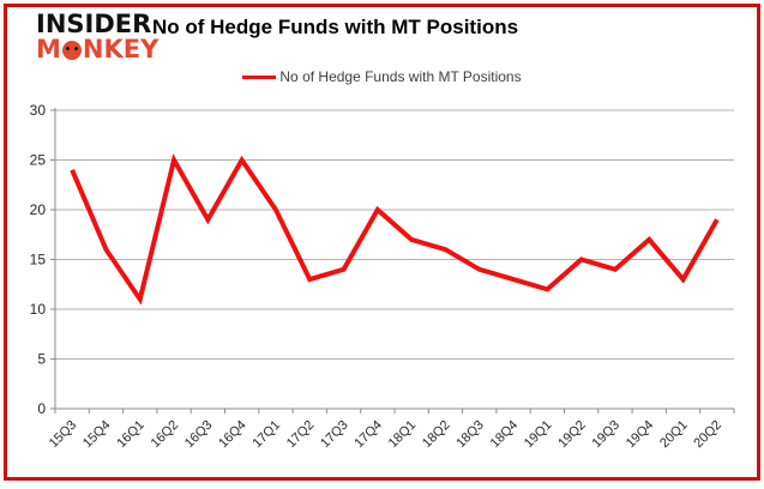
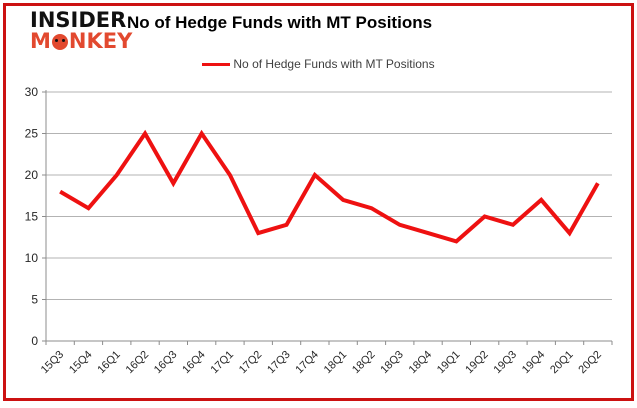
15Q3: 24 -> 18
16Q1: 11 -> 20
